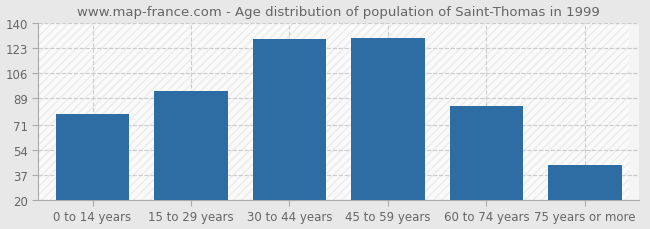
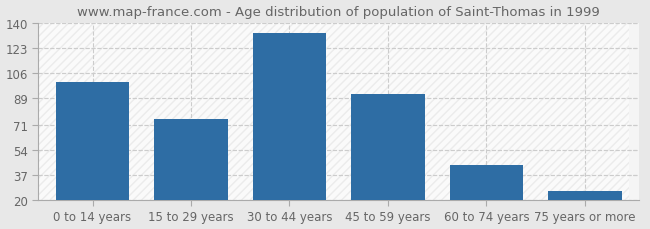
0 to 14 years: 78 -> 100
15 to 29 years: 94 -> 75
30 to 44 years: 129 -> 133
45 to 59 years: 130 -> 92
60 to 74 years: 84 -> 44
75 years or more: 44 -> 26
